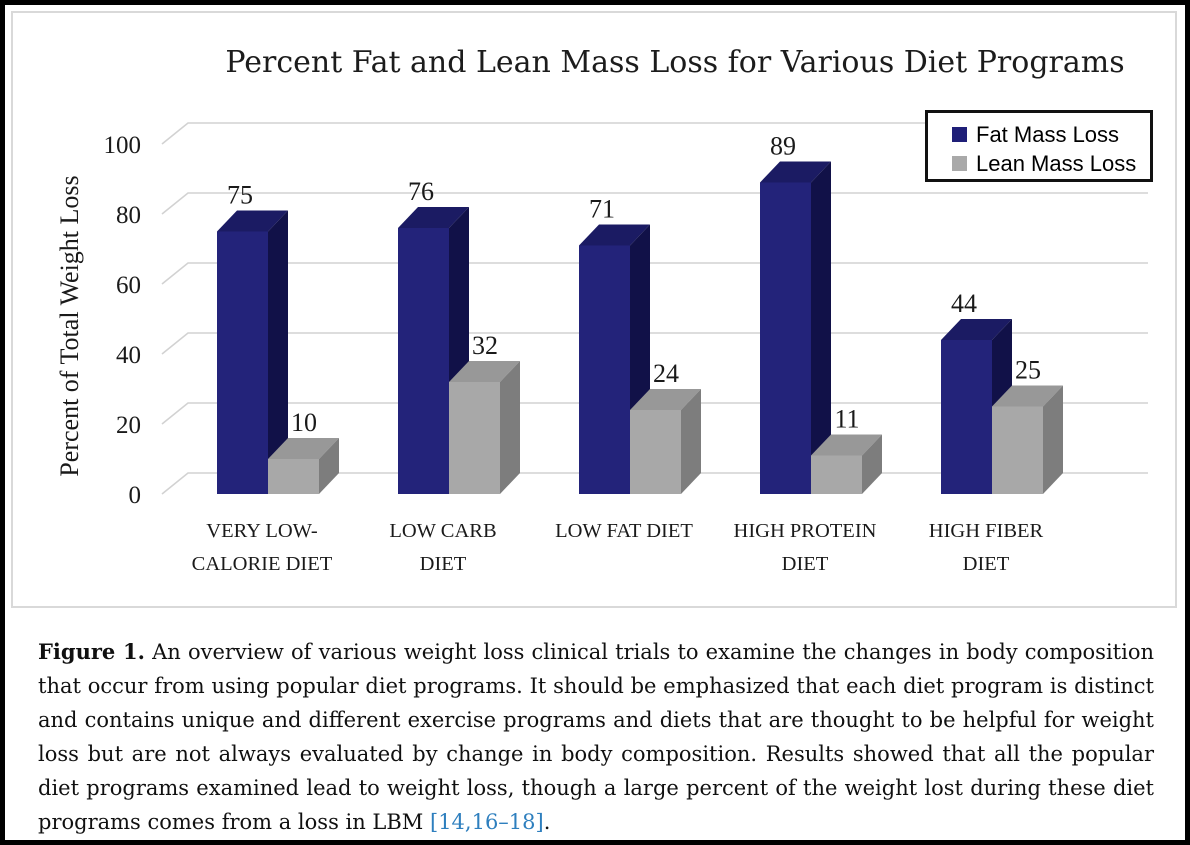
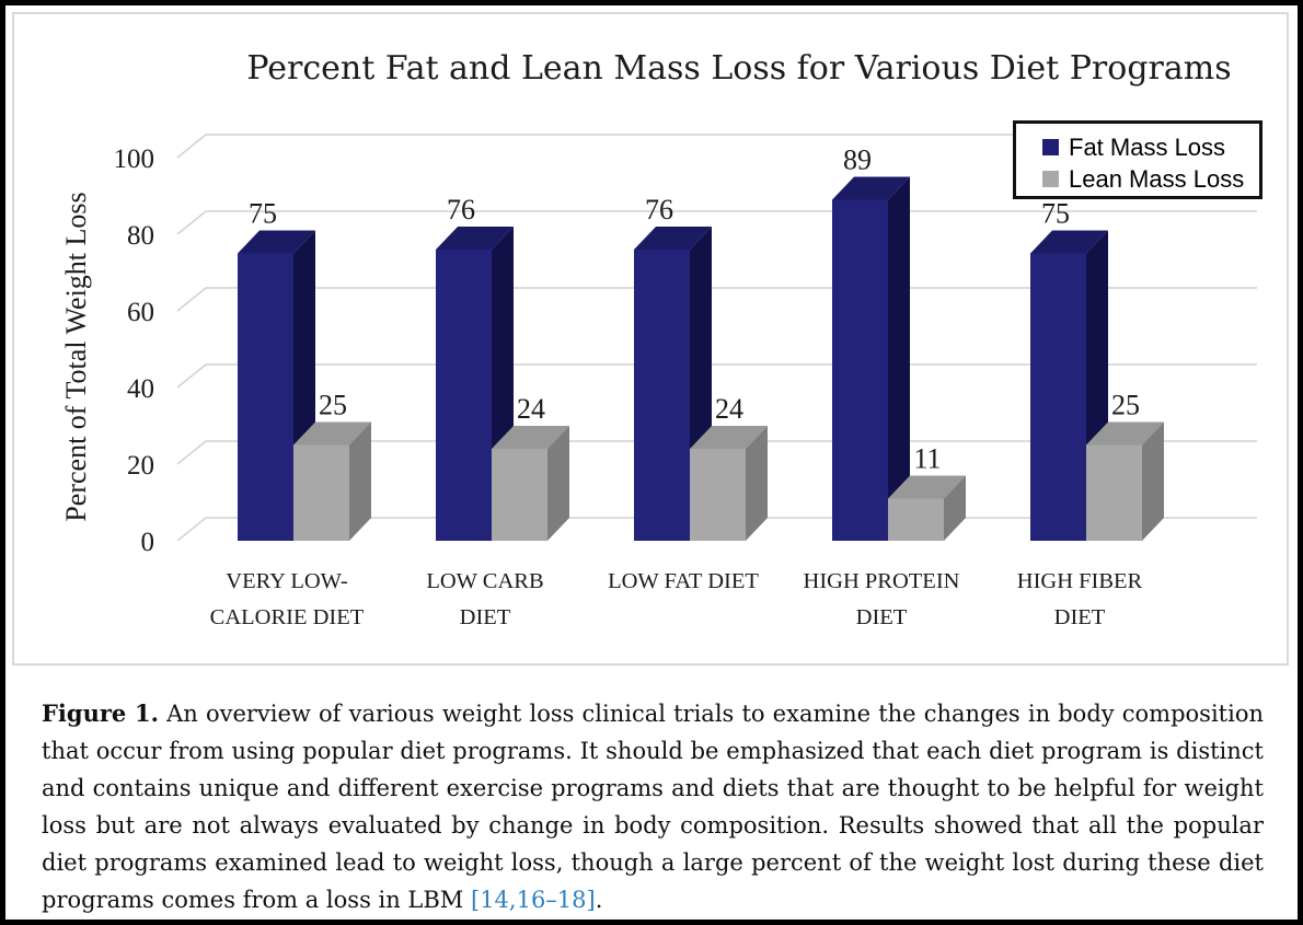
Lean Mass Loss/VERY LOW-CALORIE DIET: 10 -> 25
Lean Mass Loss/LOW CARB DIET: 32 -> 24
Fat Mass Loss/LOW FAT DIET: 71 -> 76
Fat Mass Loss/HIGH FIBER DIET: 44 -> 75
